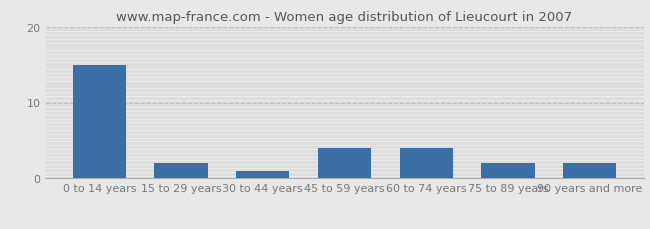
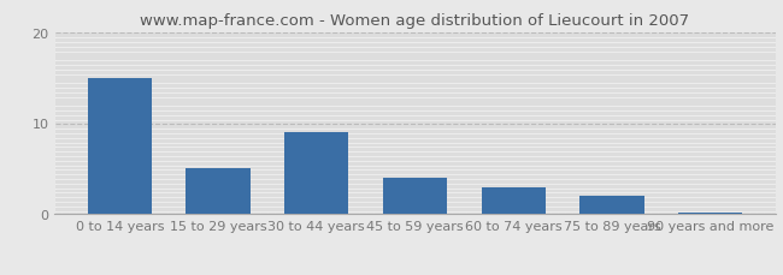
15 to 29 years: 2.0 -> 5.0
30 to 44 years: 1.0 -> 9.0
60 to 74 years: 4.0 -> 3.0
90 years and more: 2.0 -> 0.2
